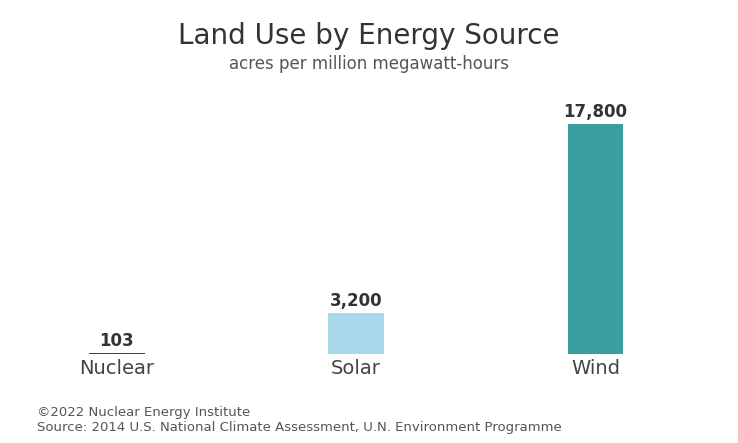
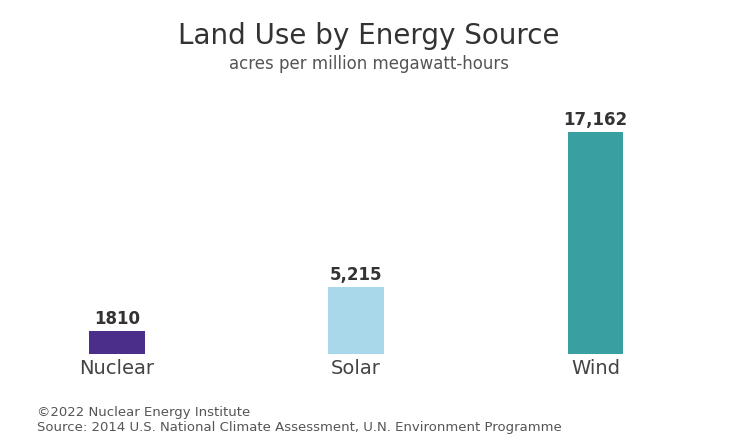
Nuclear: 103 -> 1810
Solar: 3,200 -> 5,215
Wind: 17,800 -> 17,162
